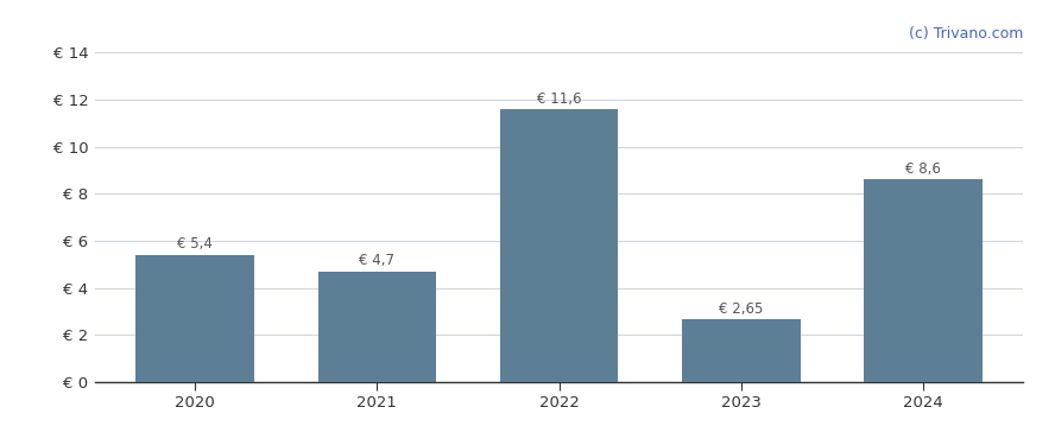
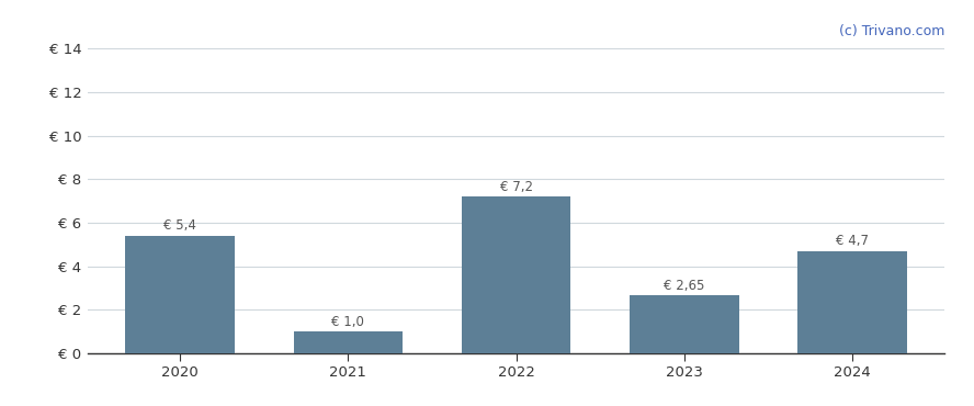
2021: 4,7 -> 1,0
2022: 11,6 -> 7,2
2024: 8,6 -> 4,7
